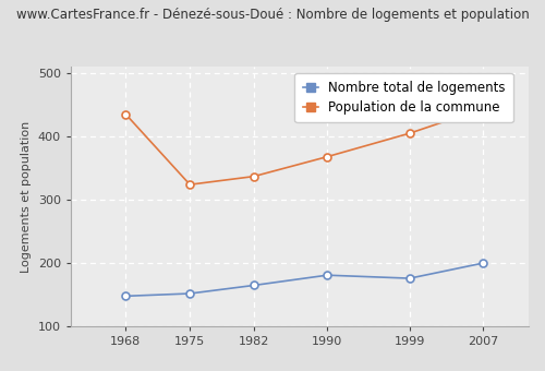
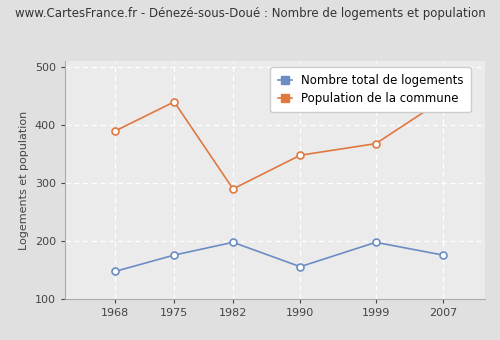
Population de la commune/1968: 435 -> 390
Nombre total de logements/1975: 152 -> 176
Population de la commune/1975: 324 -> 440
Nombre total de logements/1982: 165 -> 198
Population de la commune/1982: 337 -> 290
Nombre total de logements/1990: 181 -> 156
Population de la commune/1990: 368 -> 348
Nombre total de logements/1999: 176 -> 198
Population de la commune/1999: 405 -> 368
Nombre total de logements/2007: 200 -> 176
